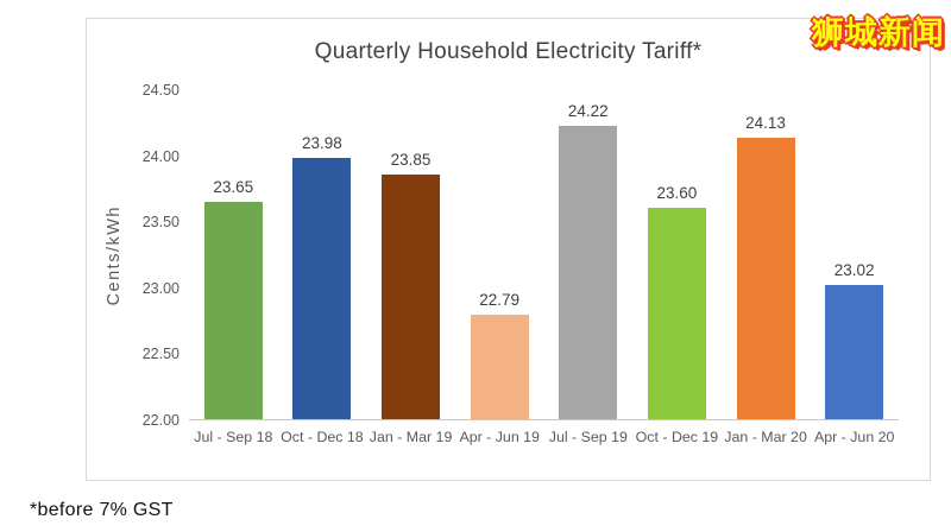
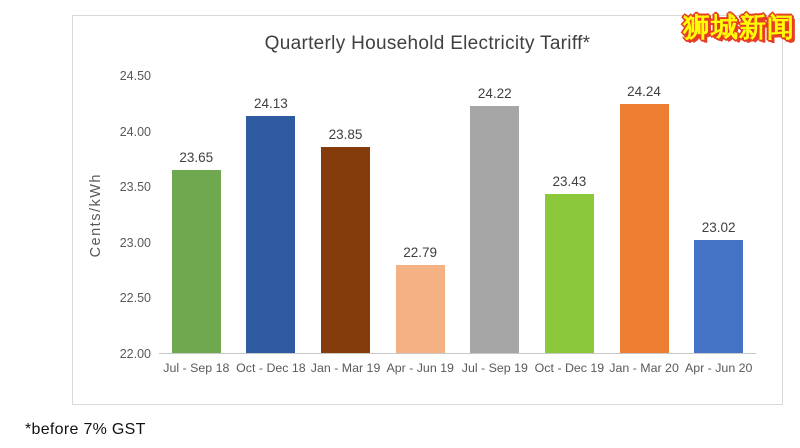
Oct - Dec 18: 23.98 -> 24.13
Oct - Dec 19: 23.60 -> 23.43
Jan - Mar 20: 24.13 -> 24.24
